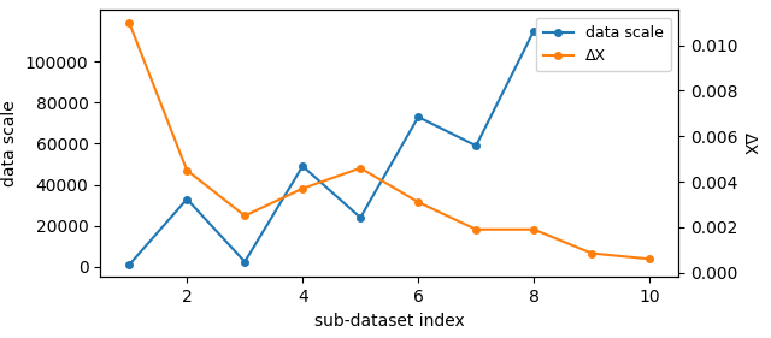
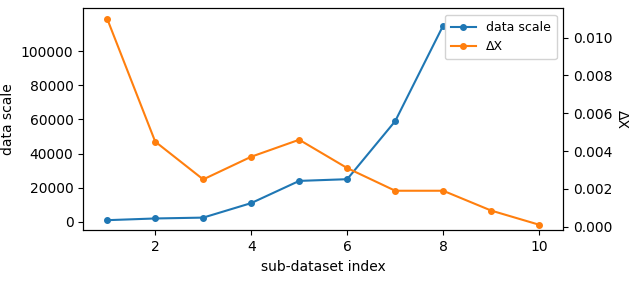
data scale/2: 33000 -> 2000
data scale/4: 49000 -> 11000
data scale/6: 73000 -> 25000
ΔX/10: 0.0006 -> 0.0001
